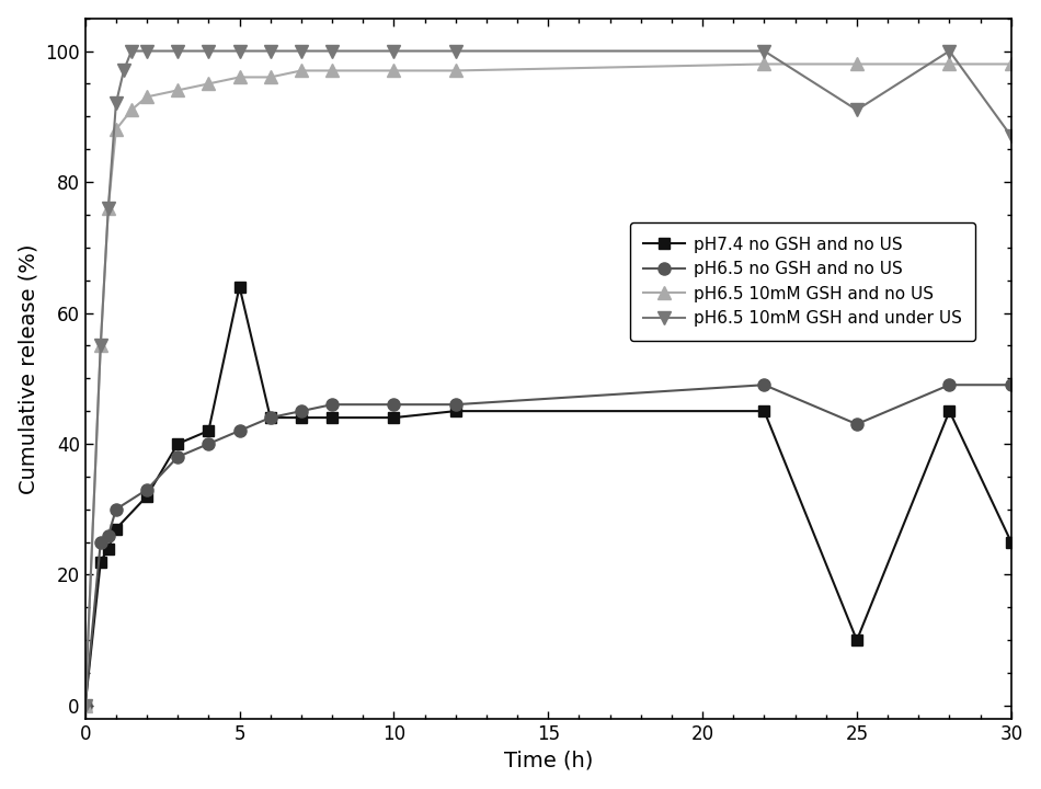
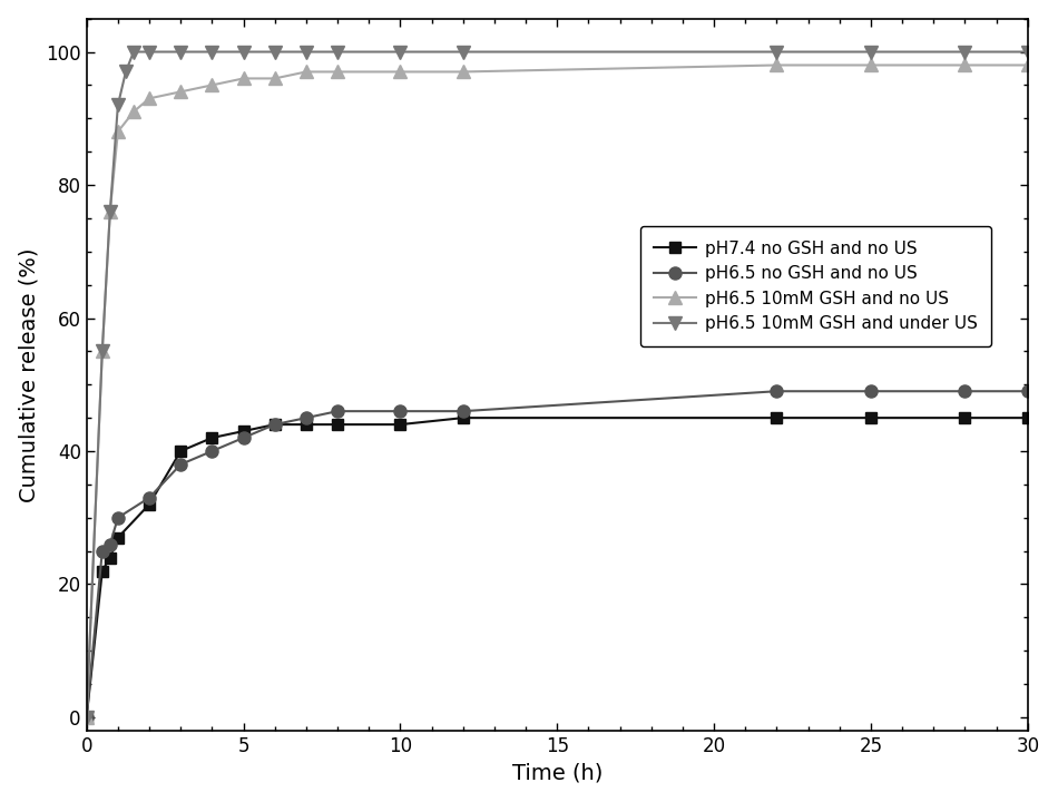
pH7.4 no GSH and no US/5: 64 -> 43
pH7.4 no GSH and no US/25: 10 -> 45
pH6.5 no GSH and no US/25: 43 -> 49
pH6.5 10mM GSH and under US/25: 91 -> 100
pH7.4 no GSH and no US/30: 25 -> 45
pH6.5 10mM GSH and under US/30: 87 -> 100
